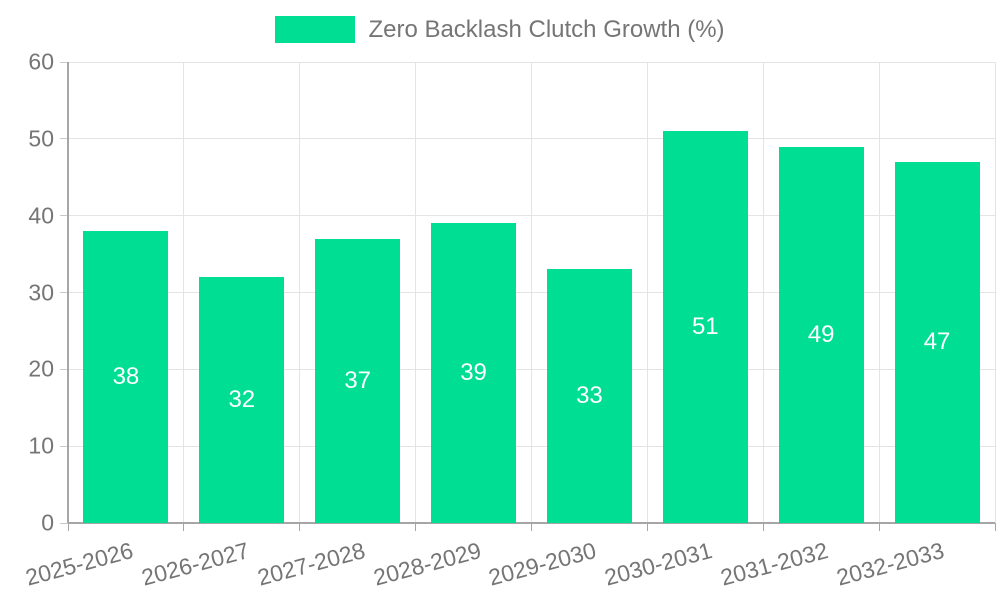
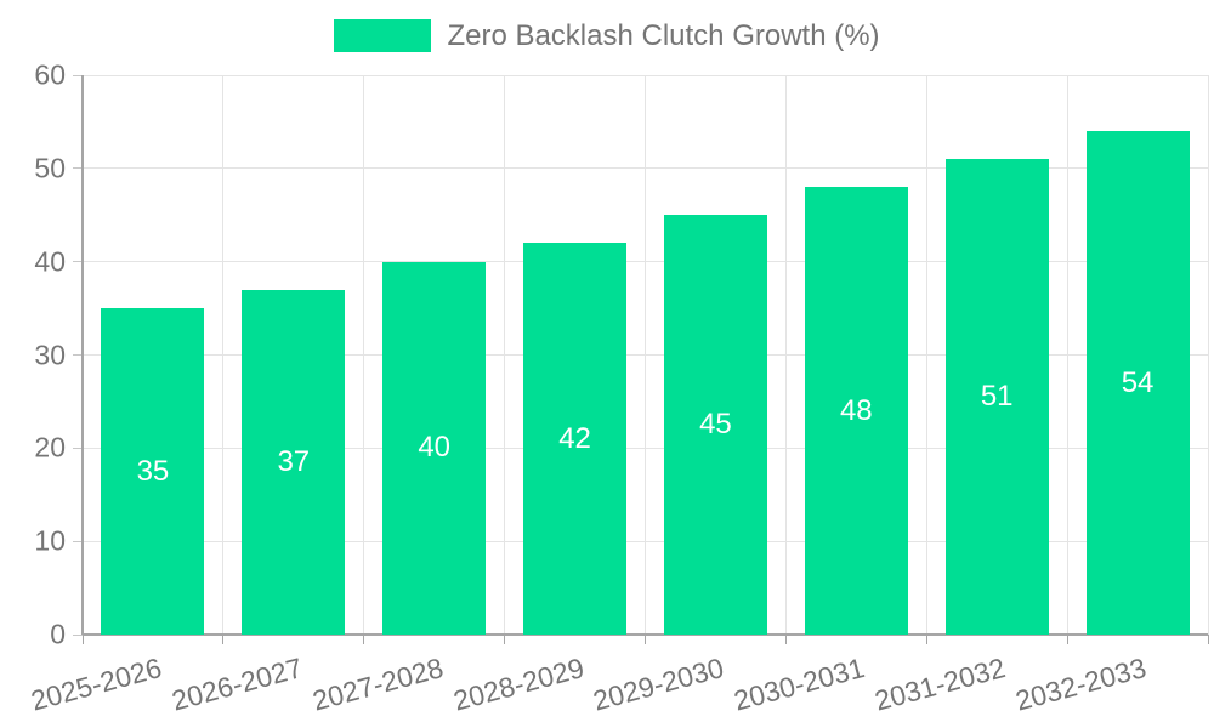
2025-2026: 38 -> 35
2026-2027: 32 -> 37
2027-2028: 37 -> 40
2028-2029: 39 -> 42
2029-2030: 33 -> 45
2030-2031: 51 -> 48
2031-2032: 49 -> 51
2032-2033: 47 -> 54
